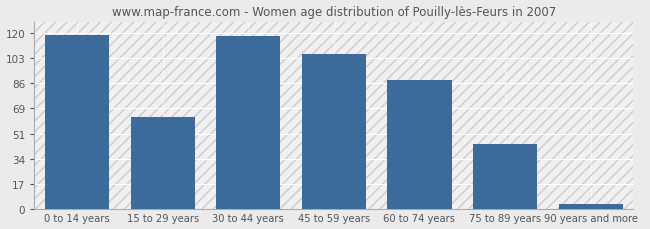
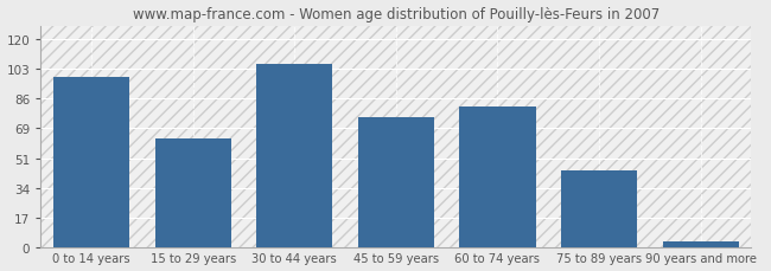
0 to 14 years: 119 -> 98
30 to 44 years: 118 -> 106
45 to 59 years: 106 -> 75
60 to 74 years: 88 -> 81
